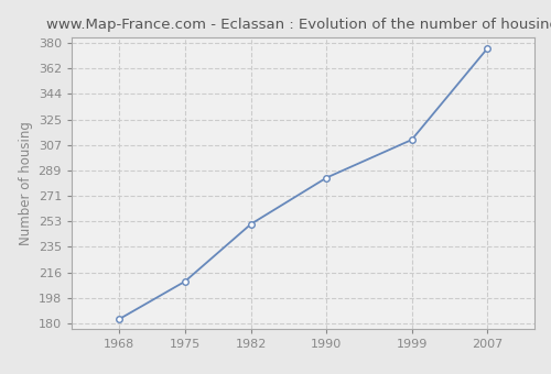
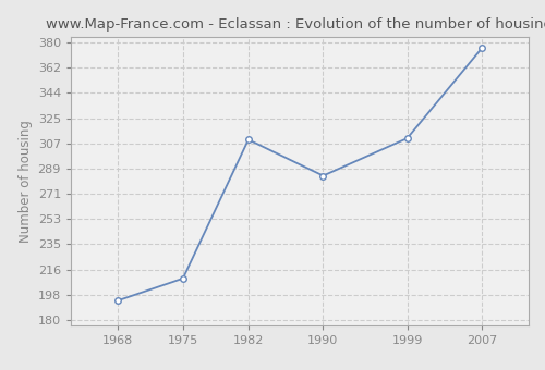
1968: 183 -> 194
1982: 251 -> 310
